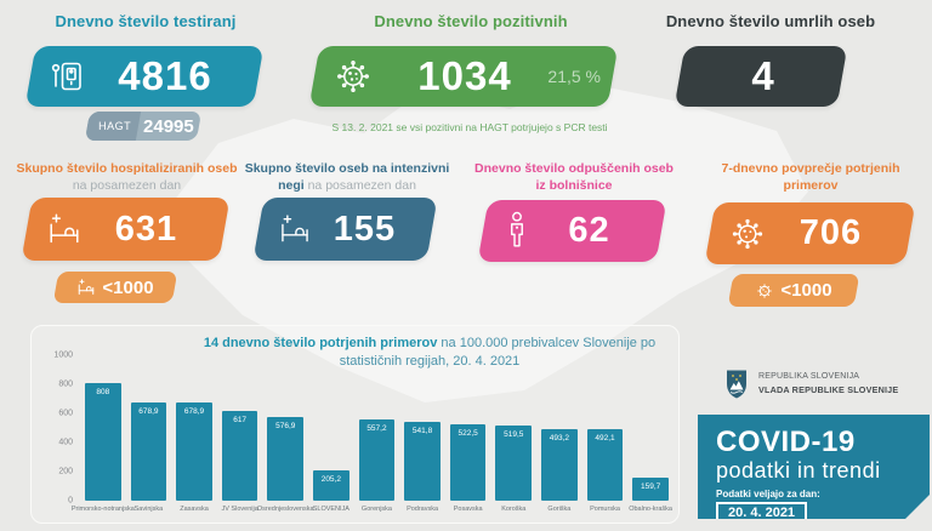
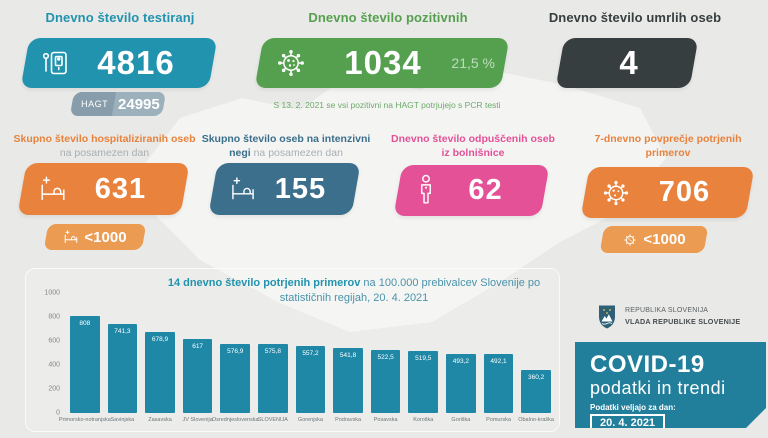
Savinjska: 678,9 -> 741,3
SLOVENIJA: 205,2 -> 575,8
Obalno-kraška: 159,7 -> 360,2
